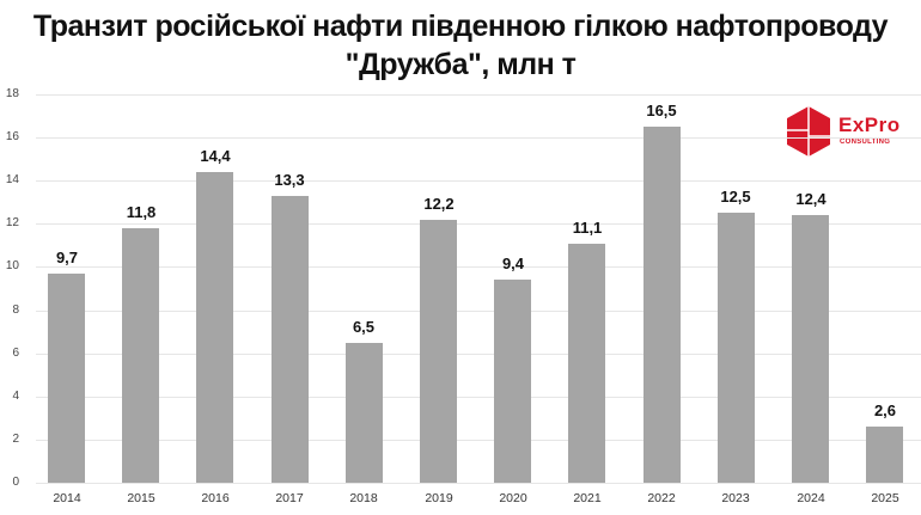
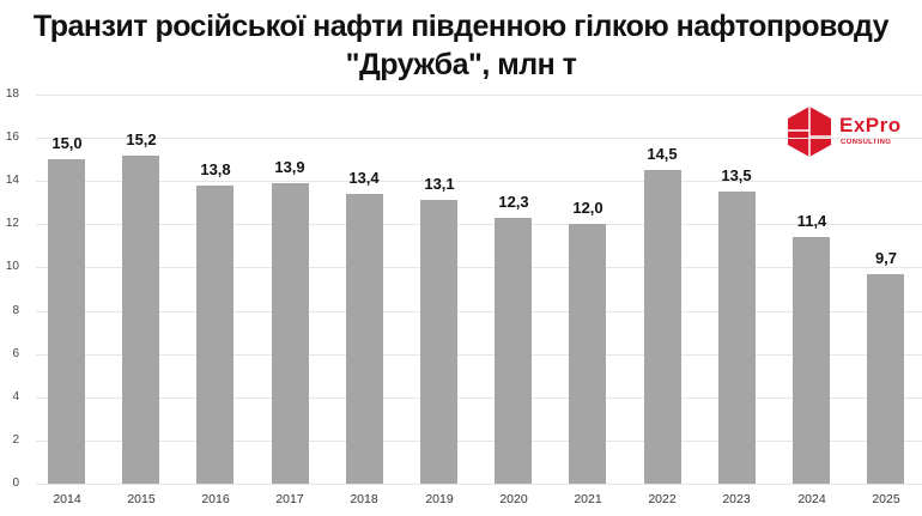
2014: 9,7 -> 15,0
2015: 11,8 -> 15,2
2016: 14,4 -> 13,8
2017: 13,3 -> 13,9
2018: 6,5 -> 13,4
2019: 12,2 -> 13,1
2020: 9,4 -> 12,3
2021: 11,1 -> 12,0
2022: 16,5 -> 14,5
2023: 12,5 -> 13,5
2024: 12,4 -> 11,4
2025: 2,6 -> 9,7
